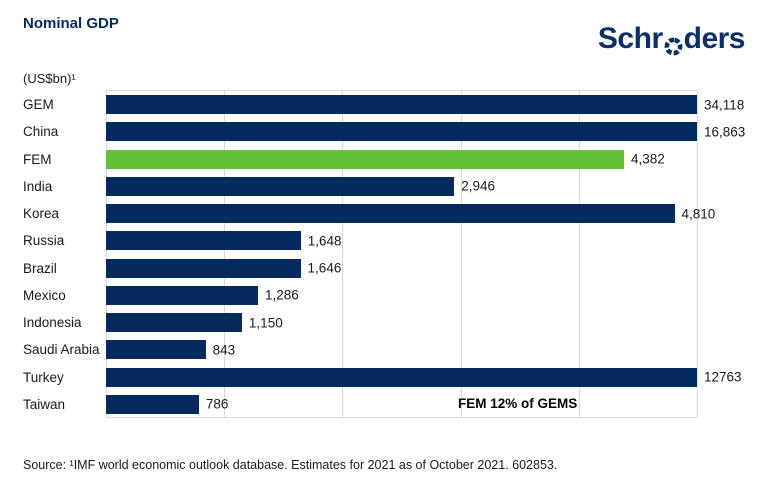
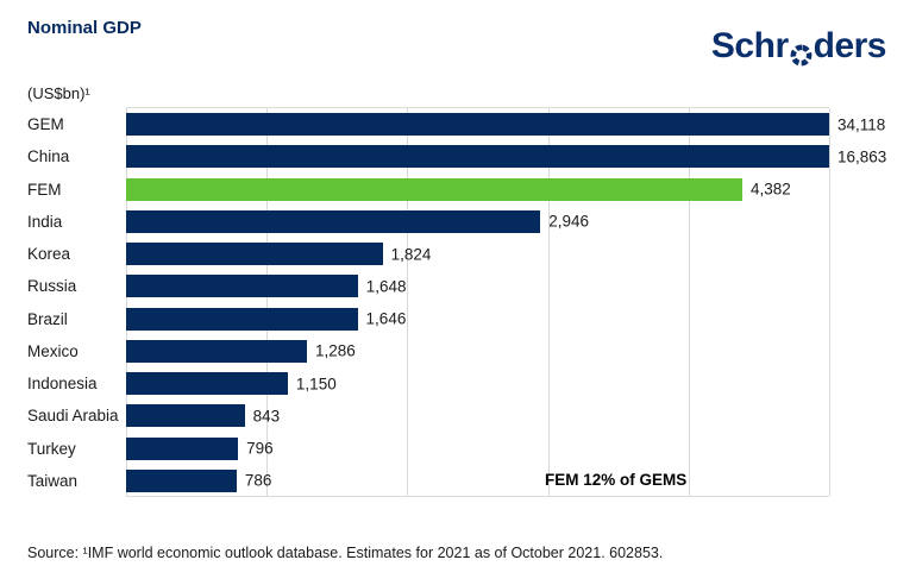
Korea: 4,810 -> 1,824
Turkey: 12763 -> 796
